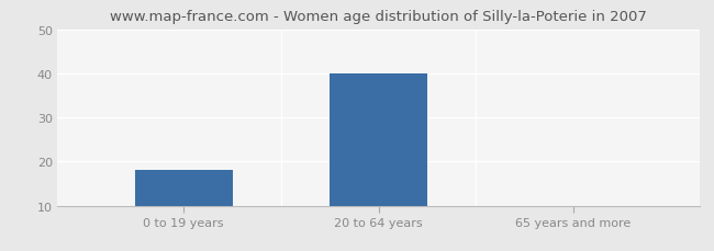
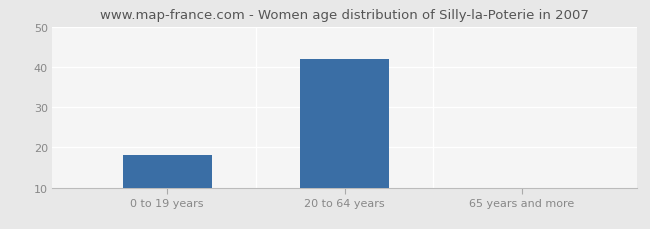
20 to 64 years: 40 -> 42
